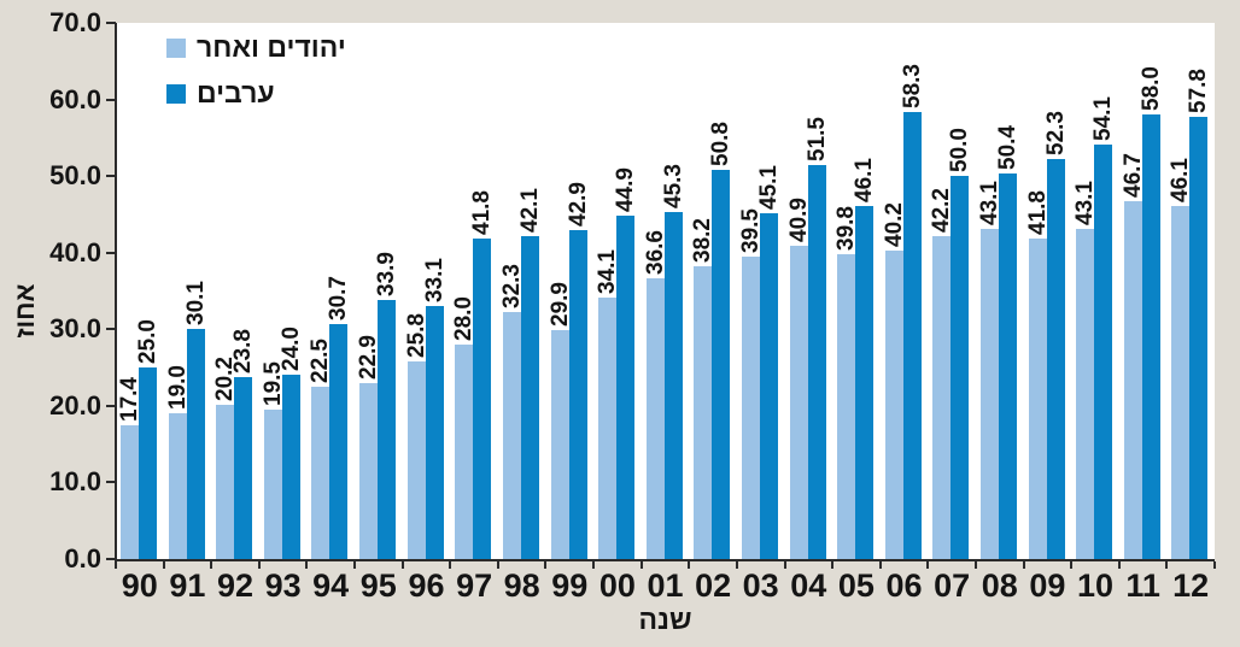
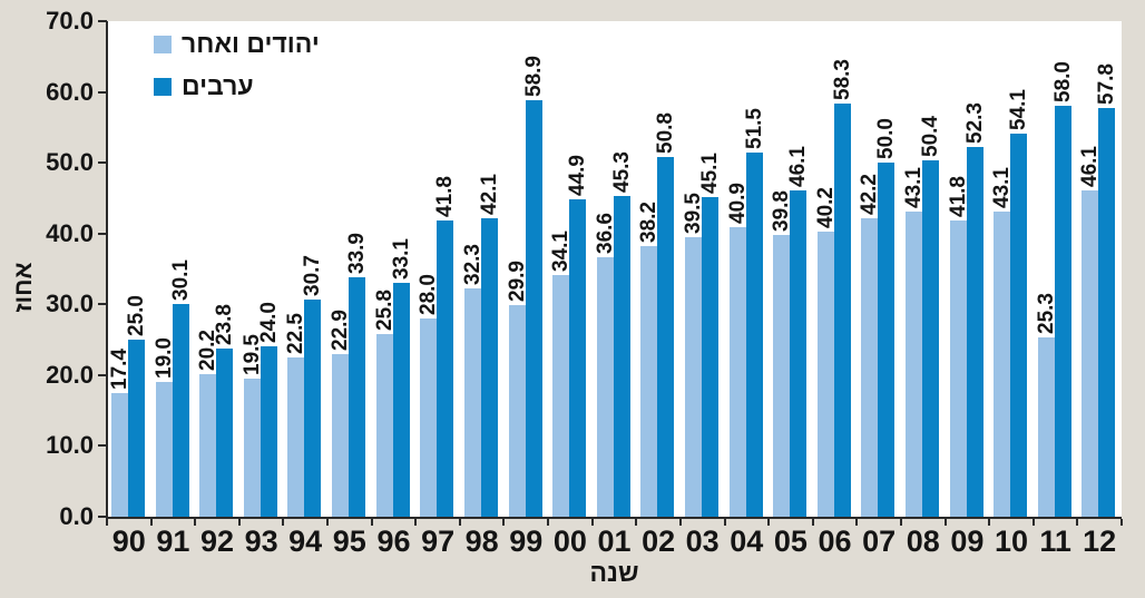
ערבים/99: 42.9 -> 58.9
יהודים ואחר/11: 46.7 -> 25.3
